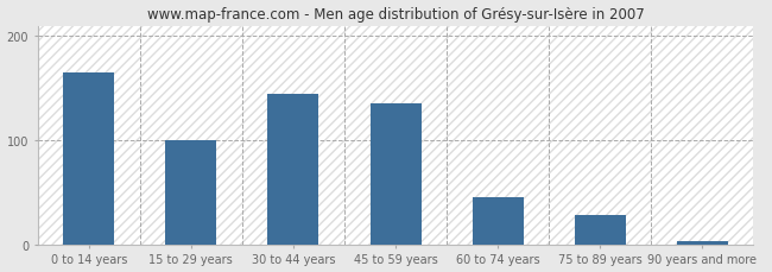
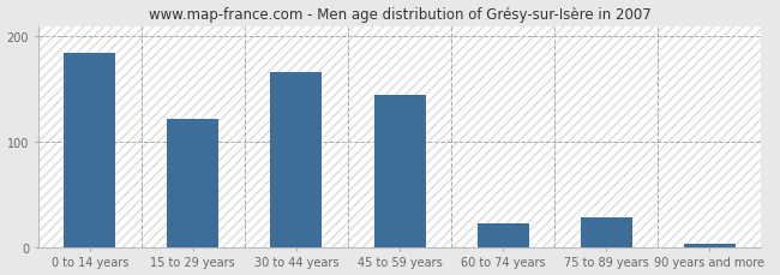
0 to 14 years: 165 -> 184
15 to 29 years: 100 -> 122
30 to 44 years: 145 -> 166
45 to 59 years: 135 -> 144
60 to 74 years: 45 -> 22
